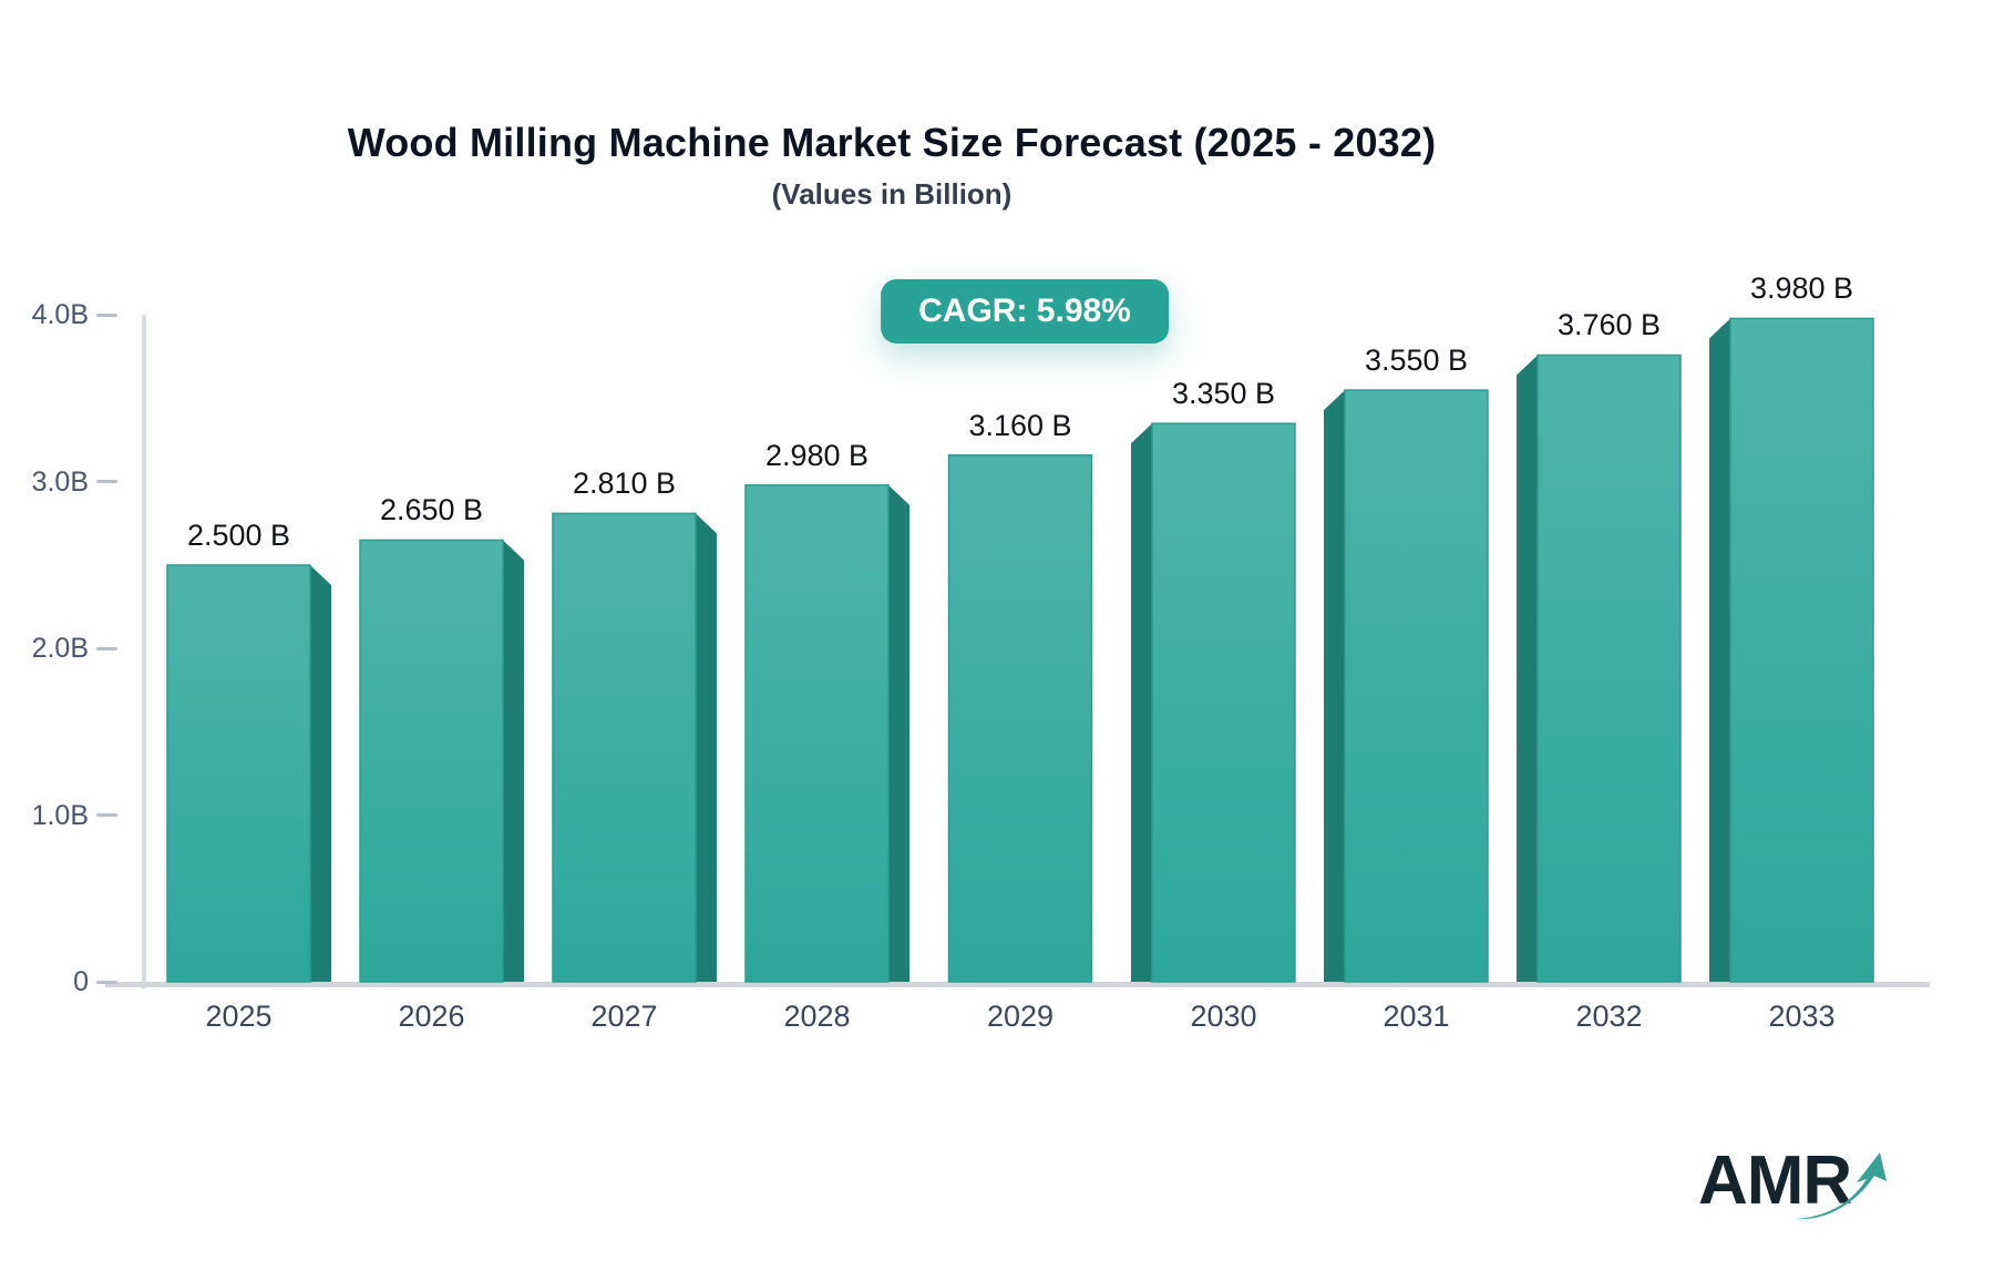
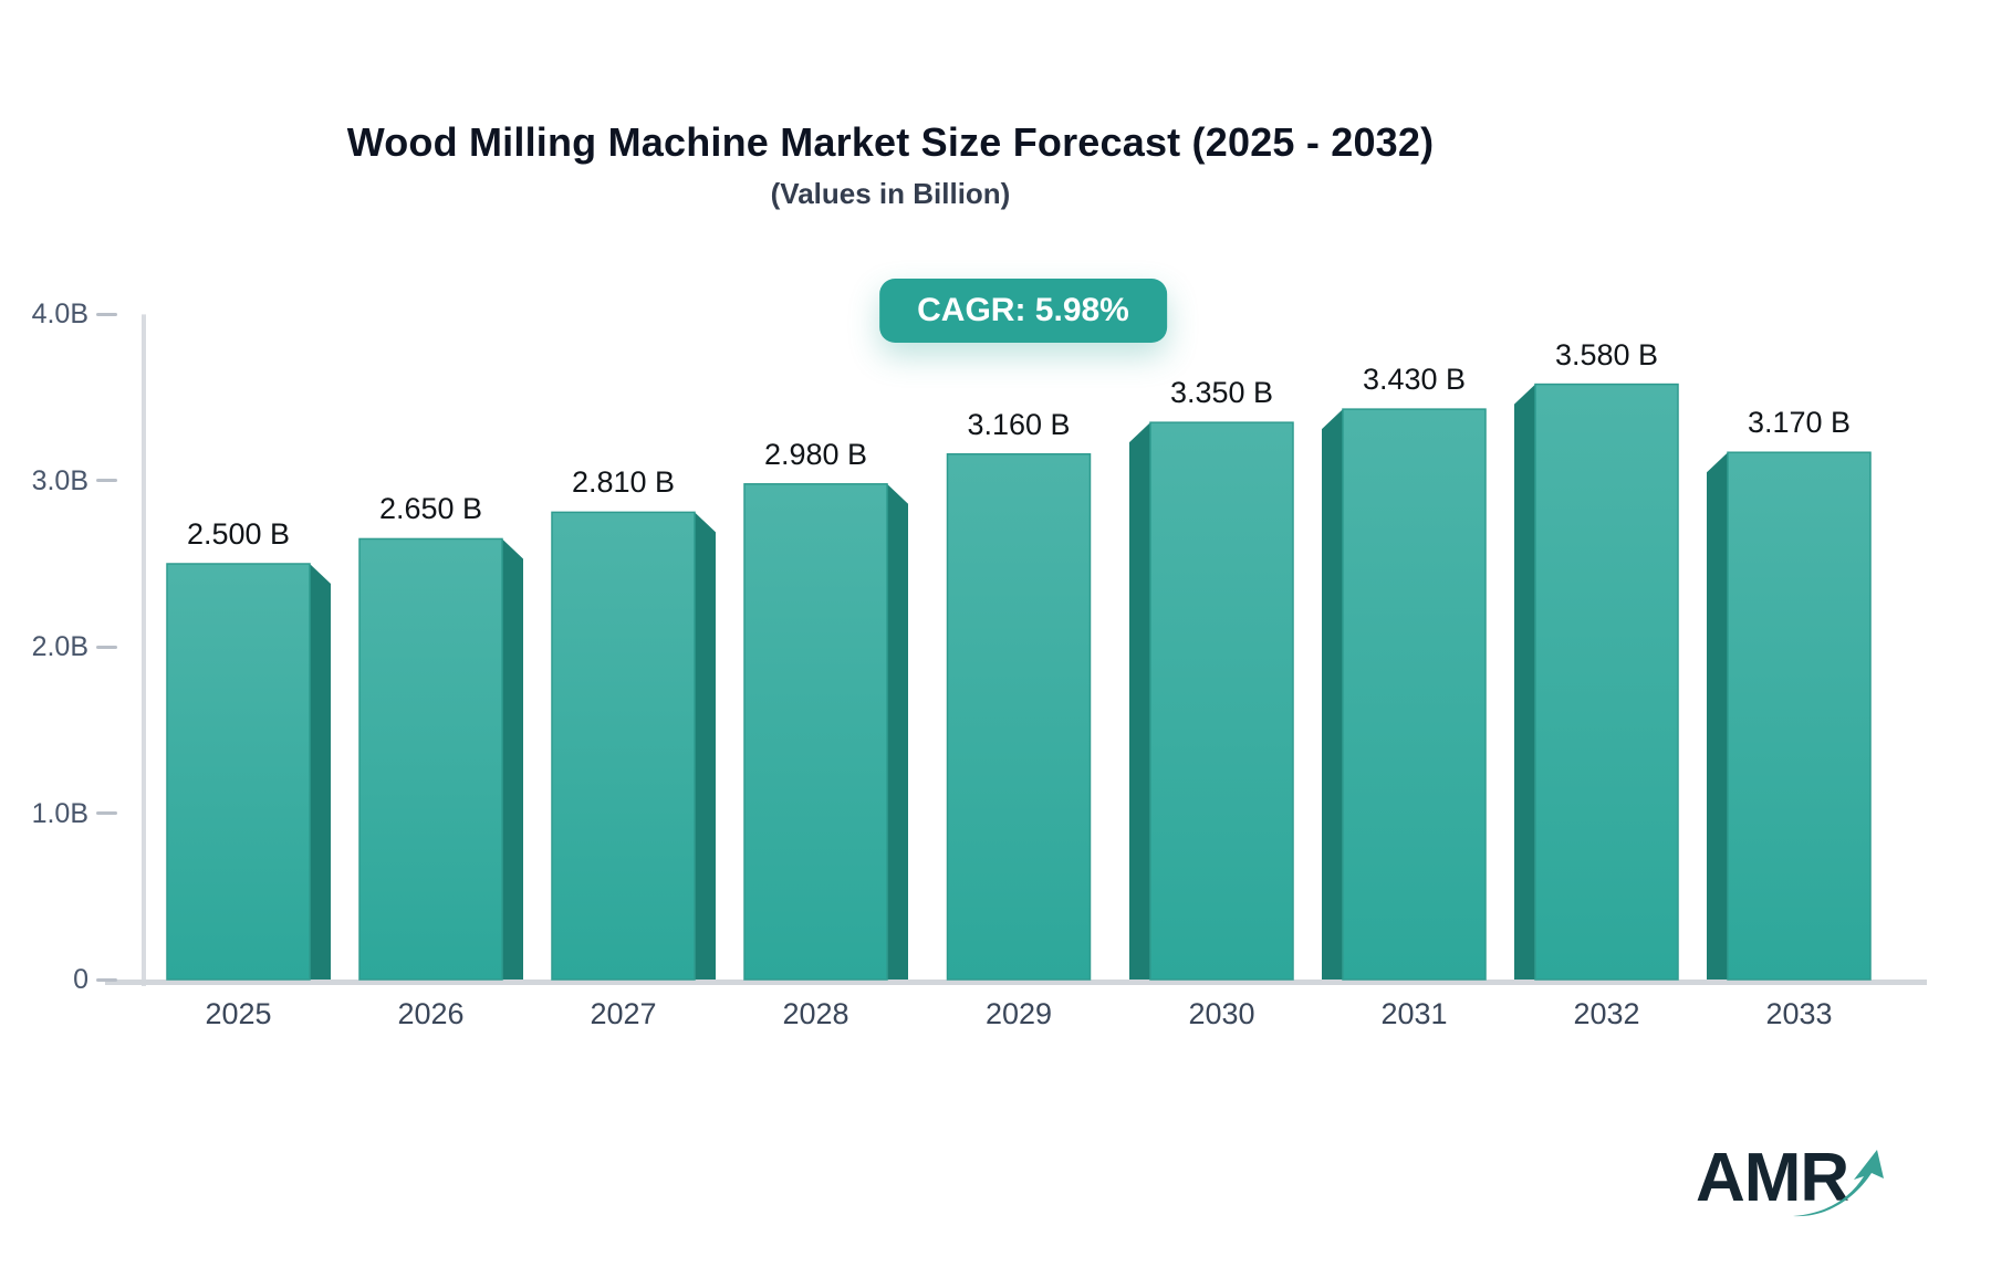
2031: 3.550 -> 3.430
2032: 3.760 -> 3.580
2033: 3.980 -> 3.170
